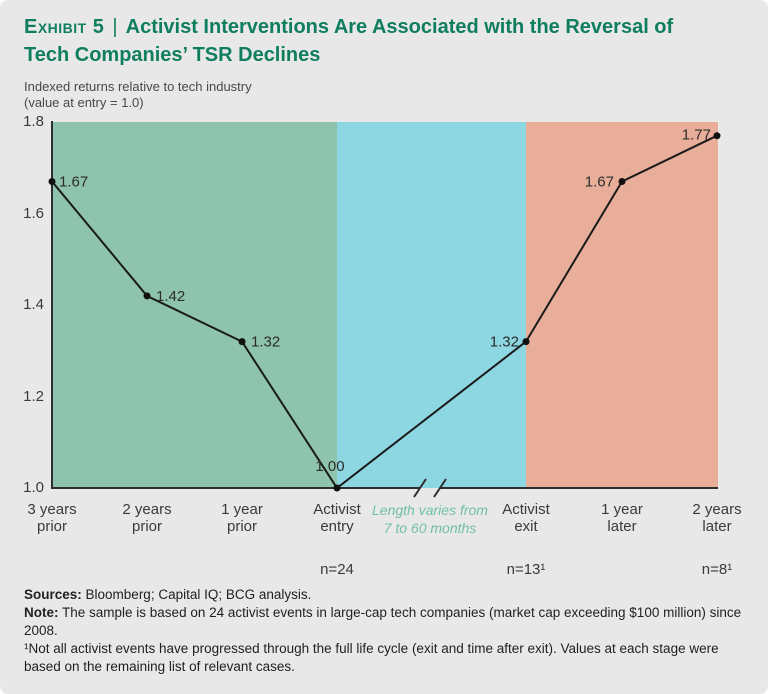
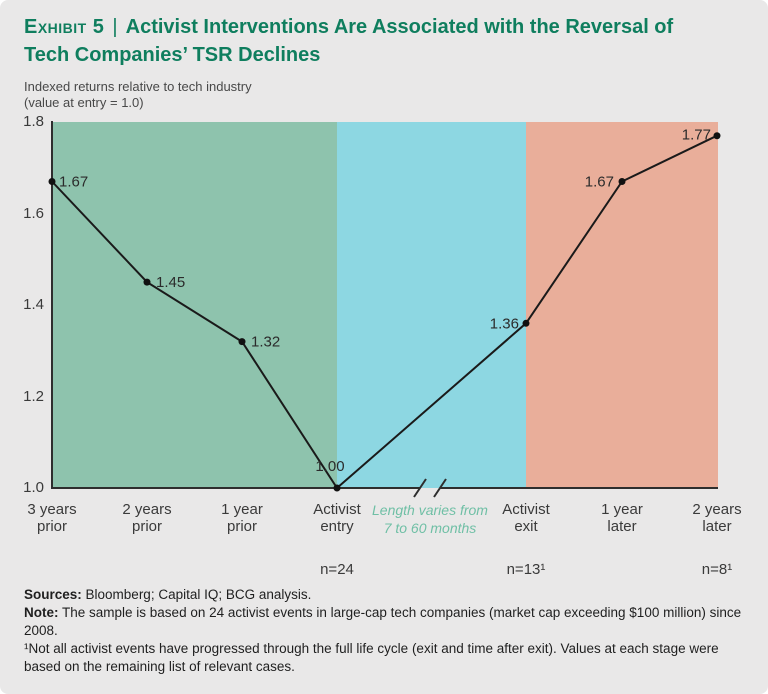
2 years prior: 1.42 -> 1.45
Activist exit: 1.32 -> 1.36
